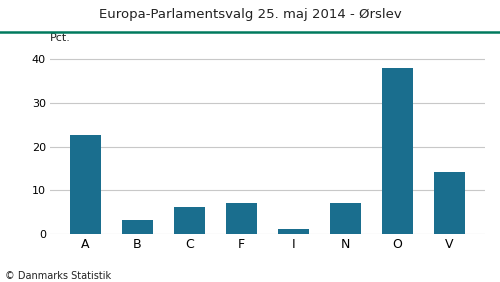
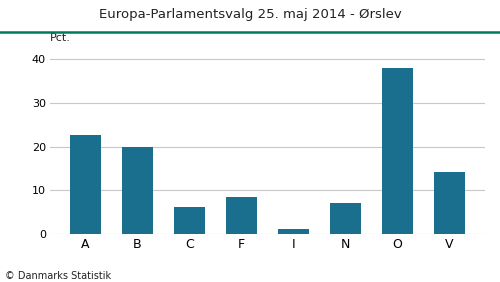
B: 3.2 -> 20.0
F: 7.2 -> 8.5
